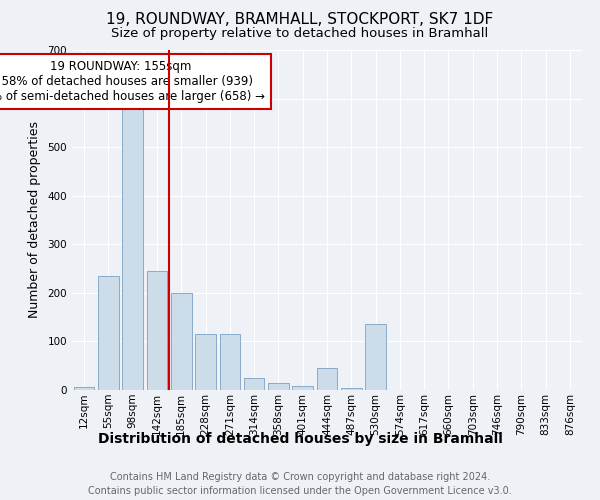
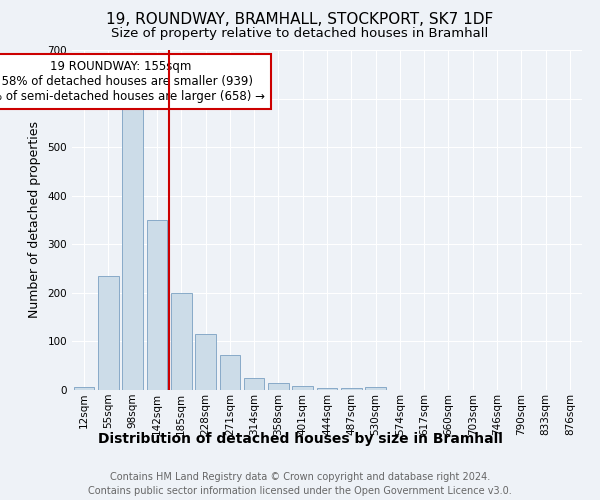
142sqm: 245 -> 350
271sqm: 115 -> 72
444sqm: 45 -> 5
530sqm: 135 -> 7
